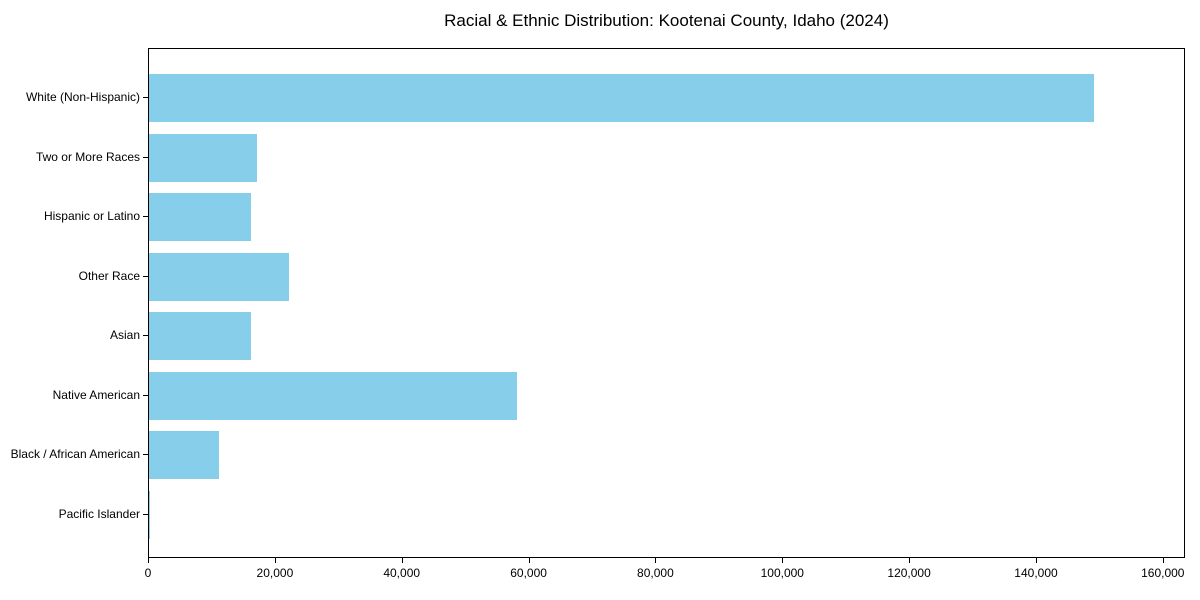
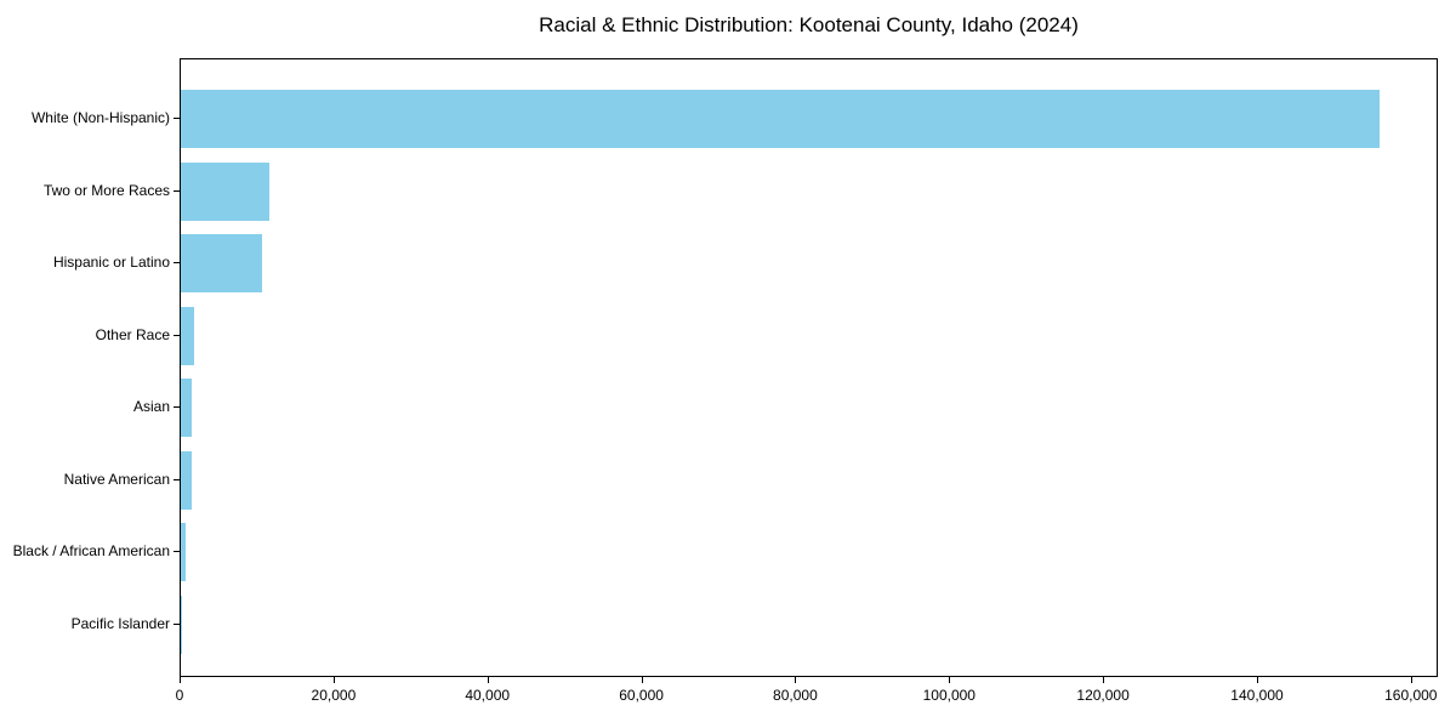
White (Non-Hispanic): 149000 -> 156000
Two or More Races: 17000 -> 12000
Hispanic or Latino: 16000 -> 10000
Other Race: 22000 -> 2000
Asian: 16000 -> 1000
Native American: 58000 -> 1000
Black / African American: 11000 -> 1000
